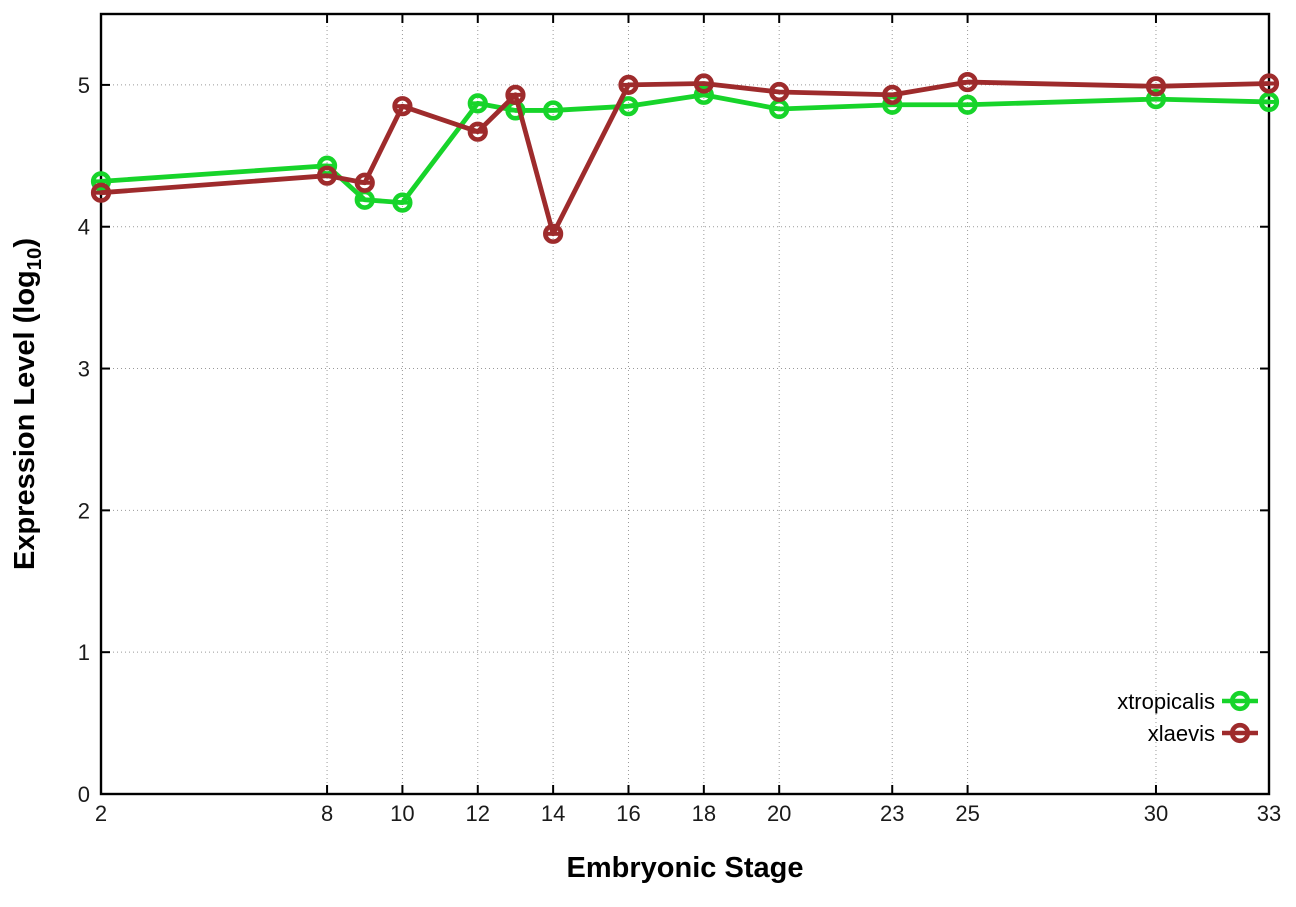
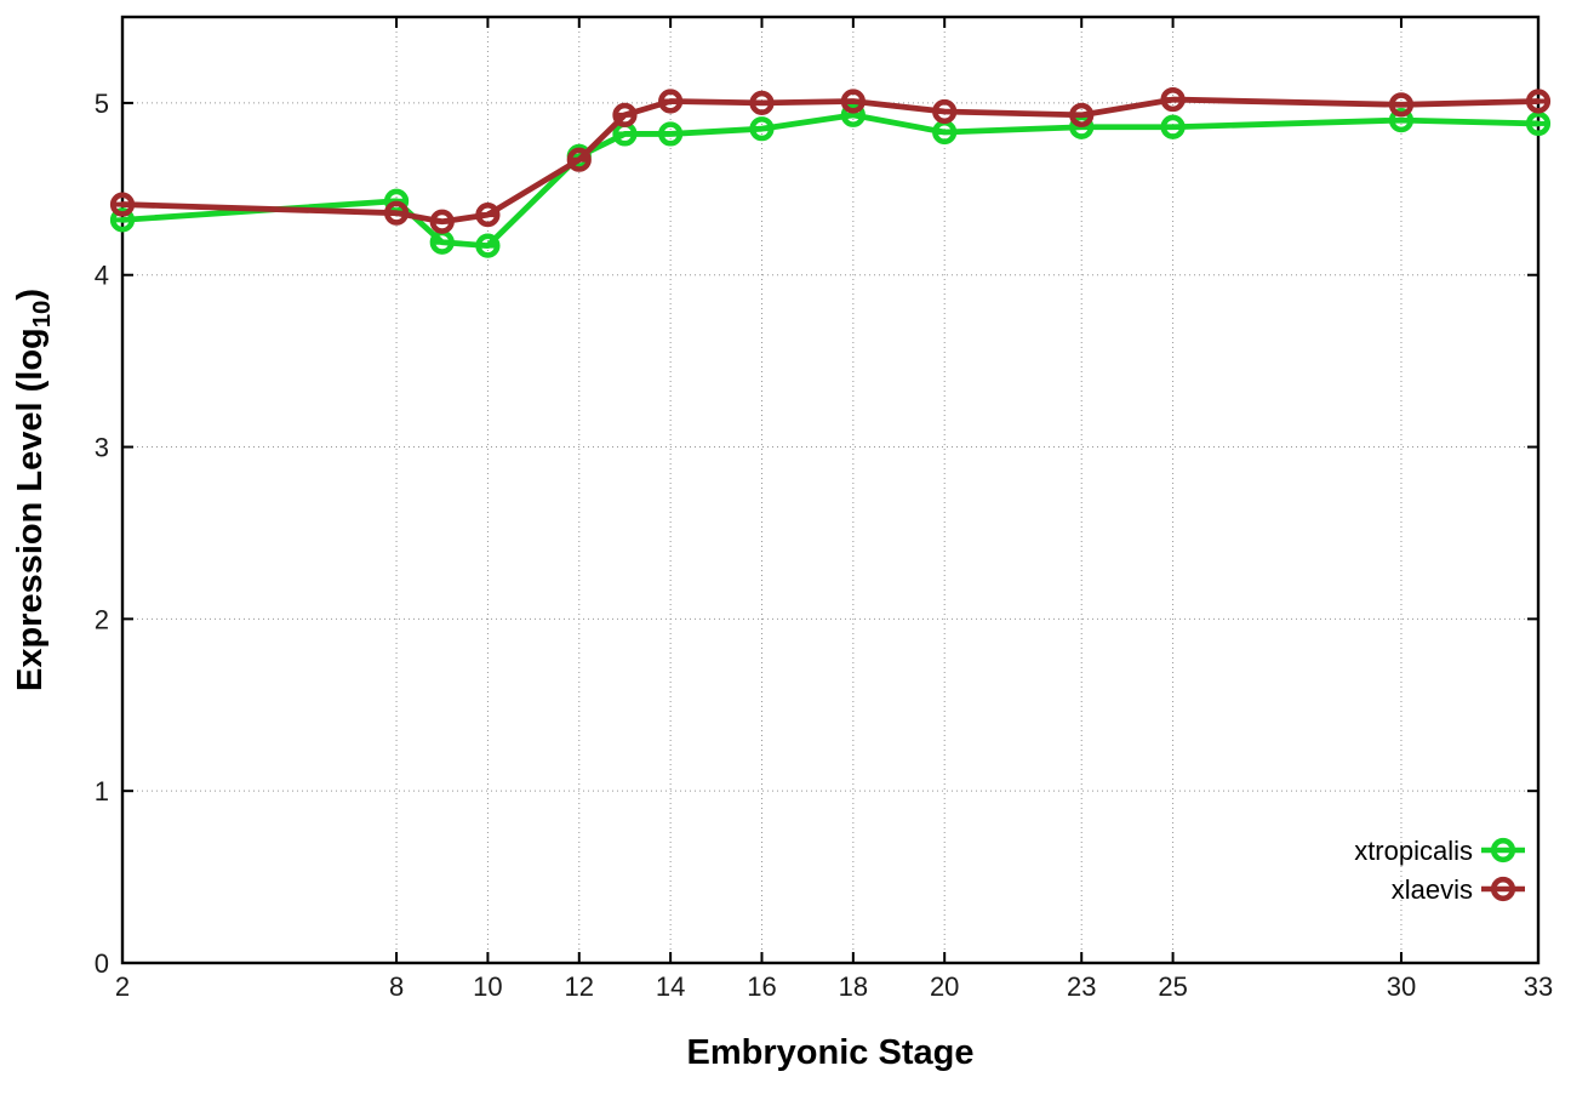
xlaevis/2: 4.24 -> 4.41
xlaevis/10: 4.85 -> 4.35
xtropicalis/12: 4.87 -> 4.69
xlaevis/14: 3.95 -> 5.01
